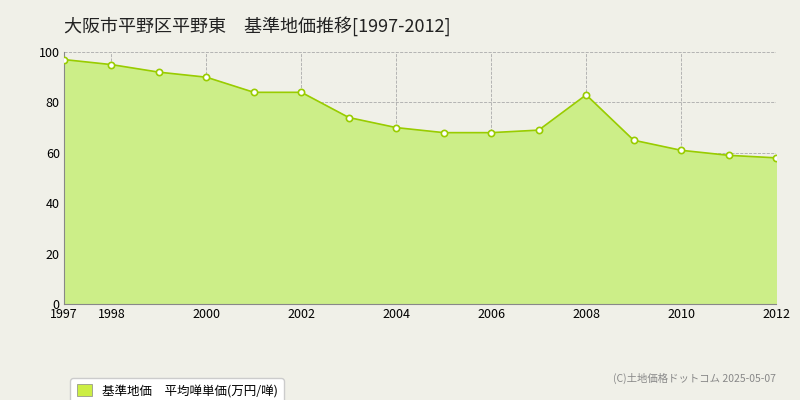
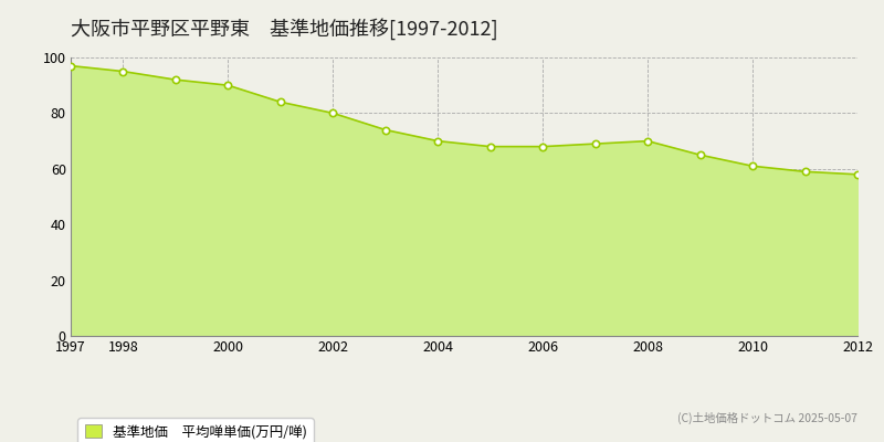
2002: 84 -> 80
2008: 83 -> 70
